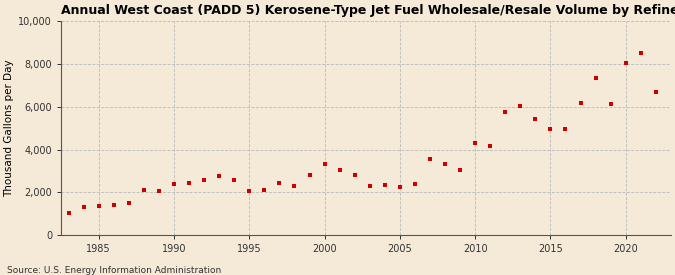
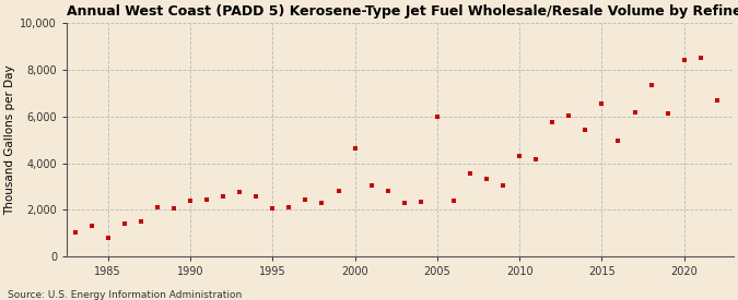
1985: 1,350 -> 800
2000: 3,350 -> 4,650
2005: 2,250 -> 6,000
2015: 4,950 -> 6,550
2020: 8,050 -> 8,400
